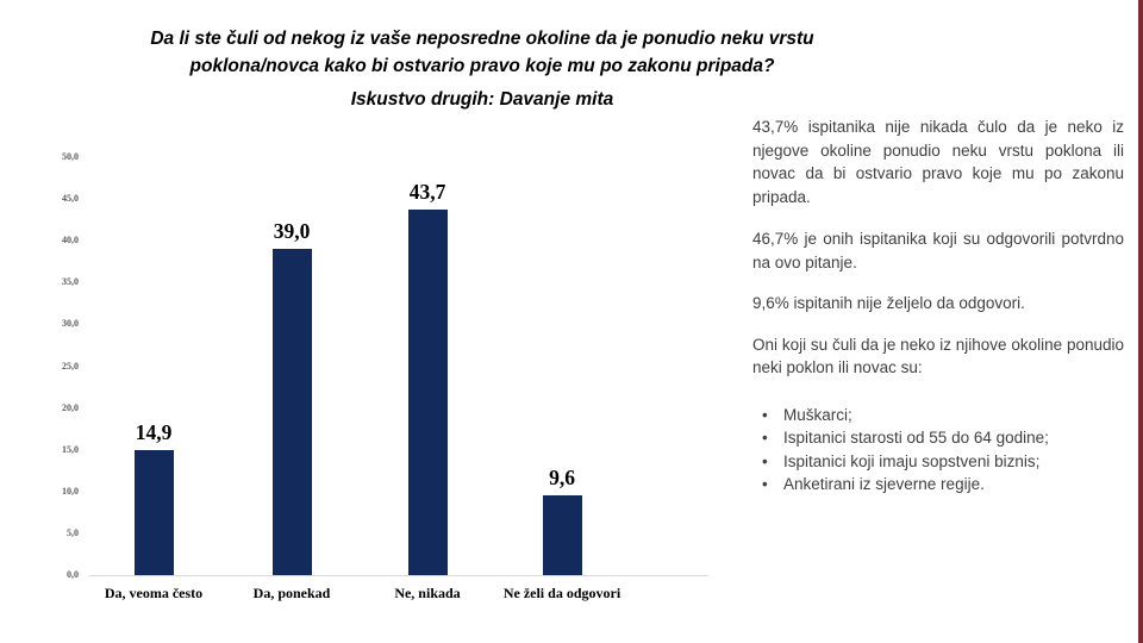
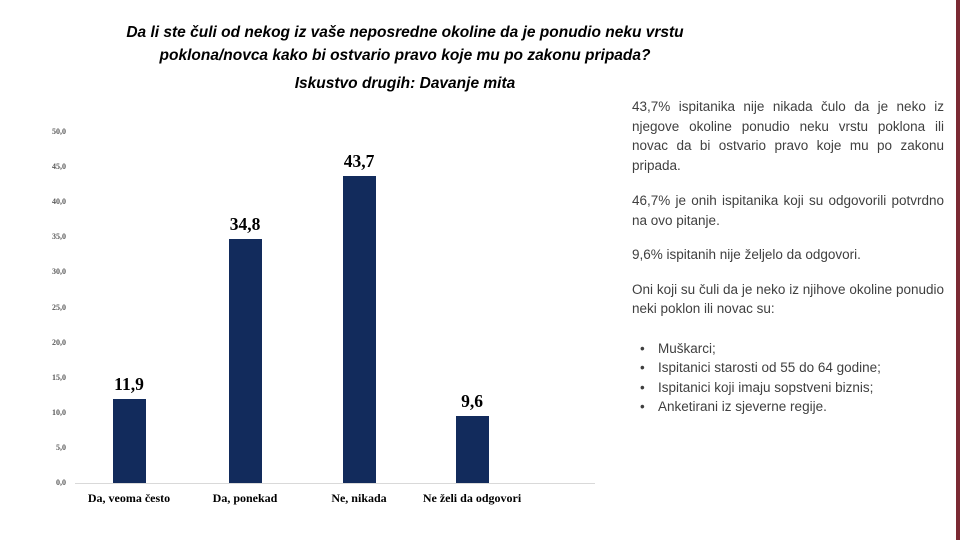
Da, veoma često: 14,9 -> 11,9
Da, ponekad: 39,0 -> 34,8
